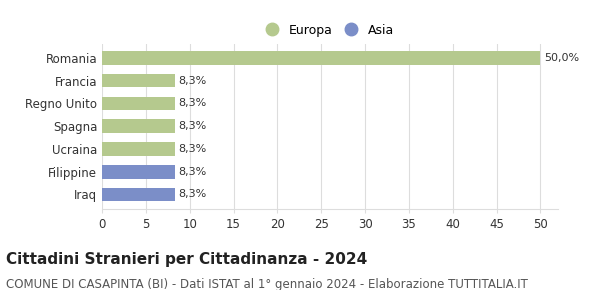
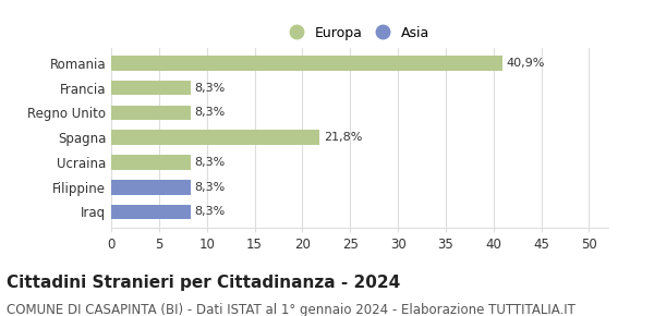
Romania: 50,0% -> 40,9%
Spagna: 8,3% -> 21,8%
